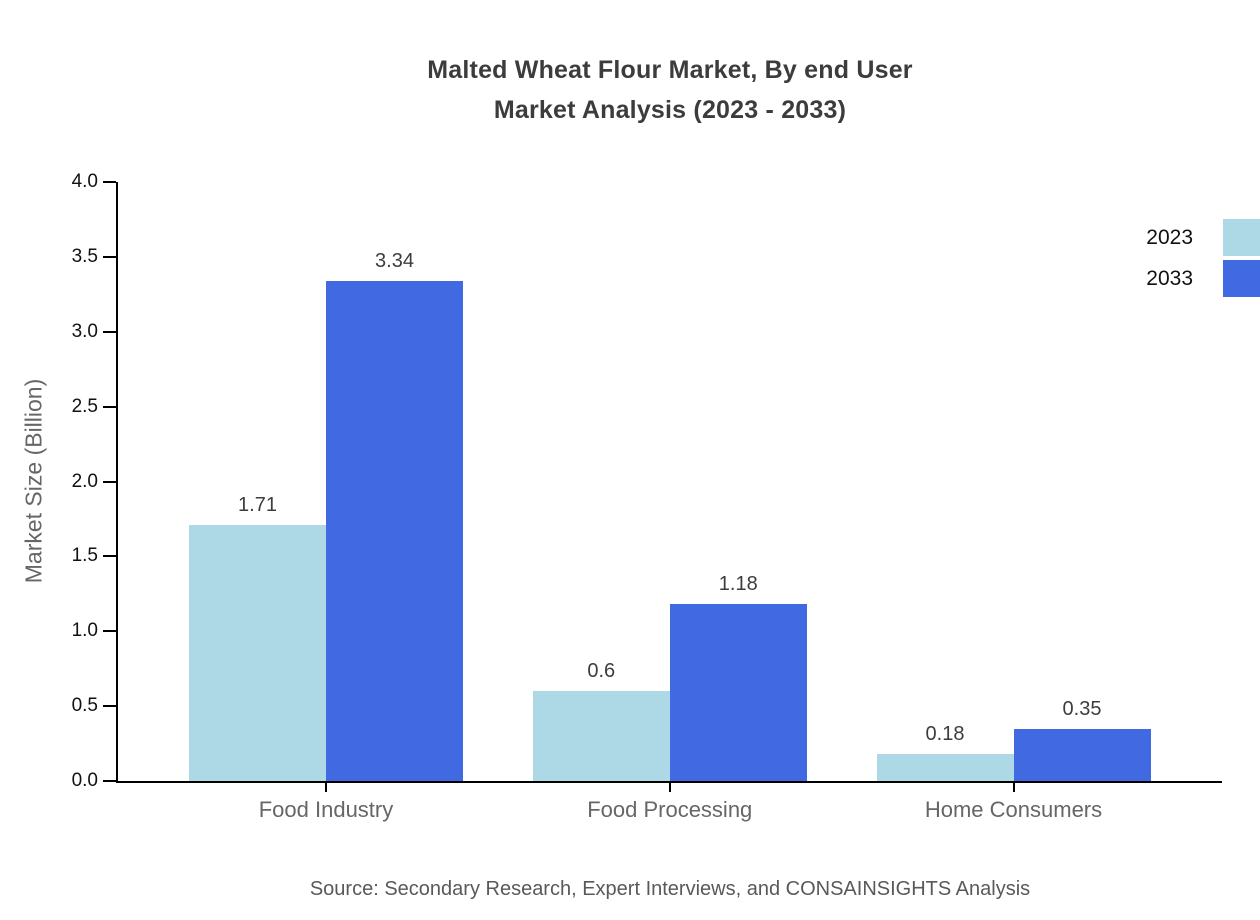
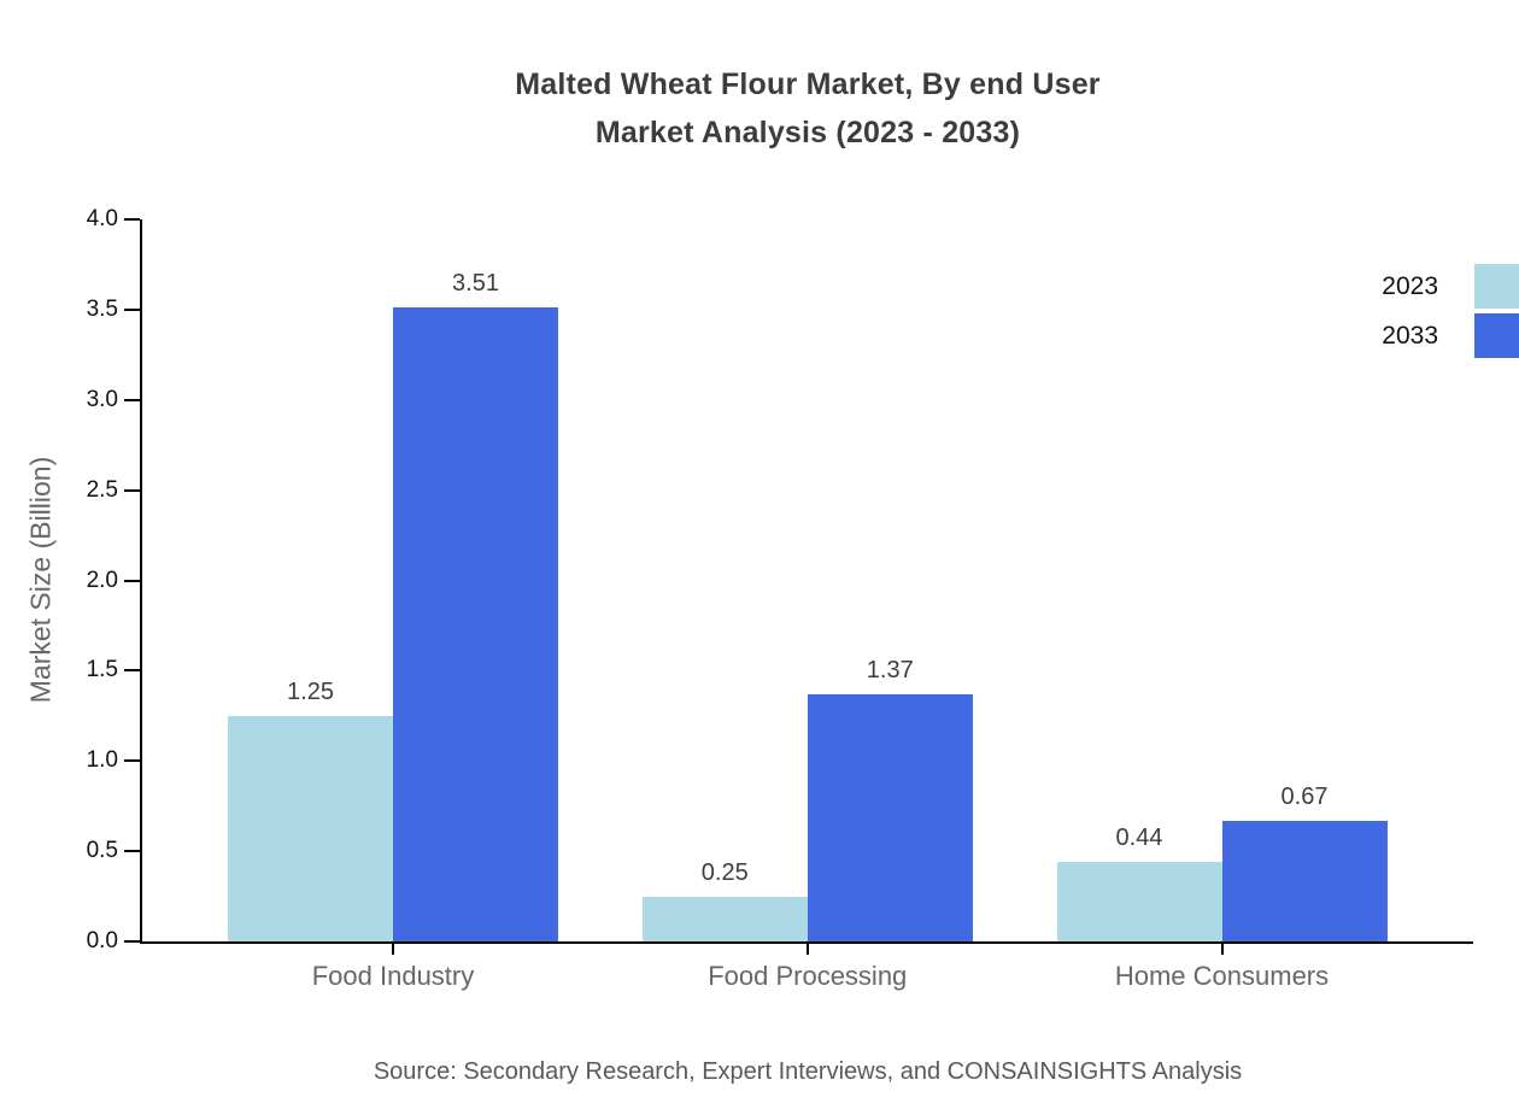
2023/Food Industry: 1.71 -> 1.25
2033/Food Industry: 3.34 -> 3.51
2023/Food Processing: 0.6 -> 0.25
2033/Food Processing: 1.18 -> 1.37
2023/Home Consumers: 0.18 -> 0.44
2033/Home Consumers: 0.35 -> 0.67
